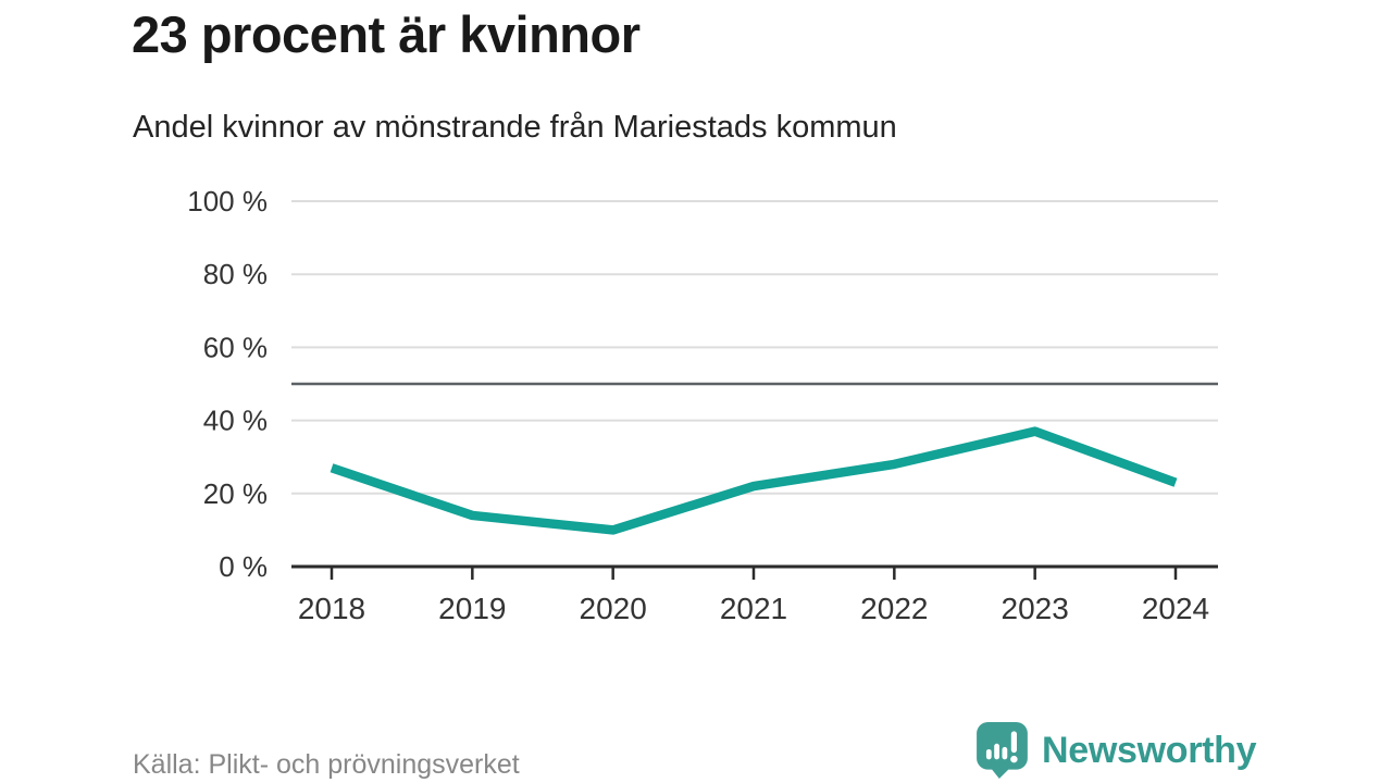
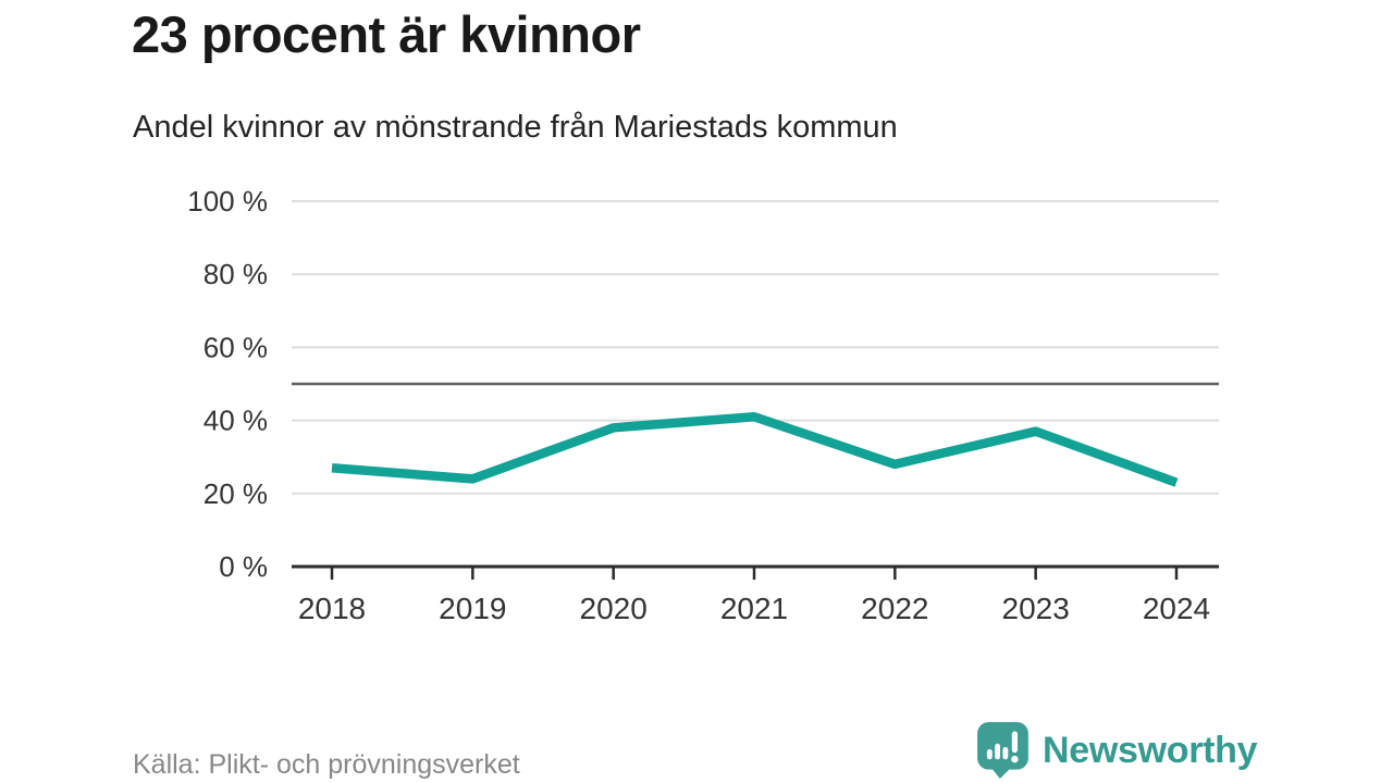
2019: 14% -> 24%
2020: 10% -> 38%
2021: 22% -> 41%
